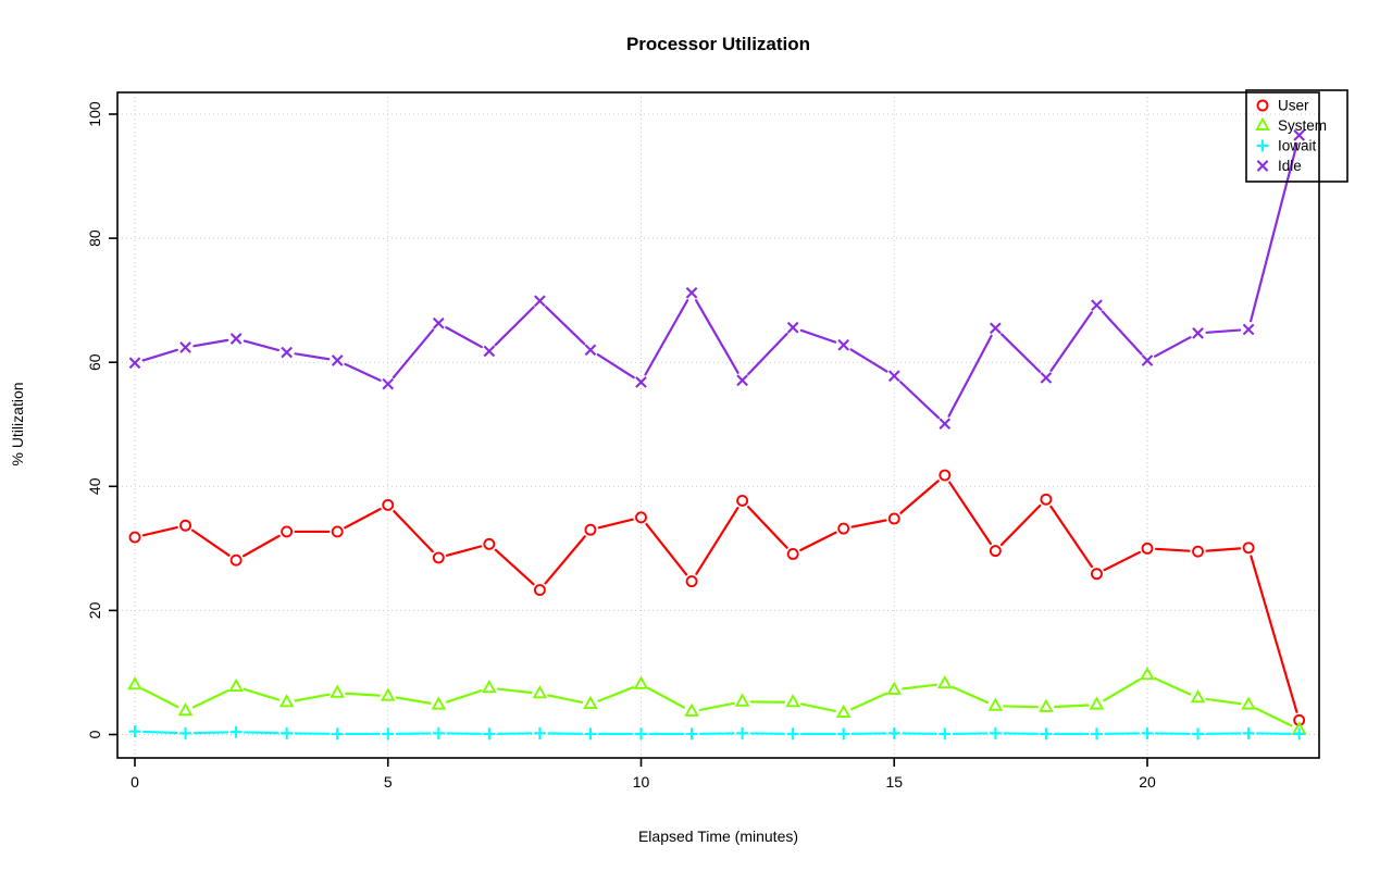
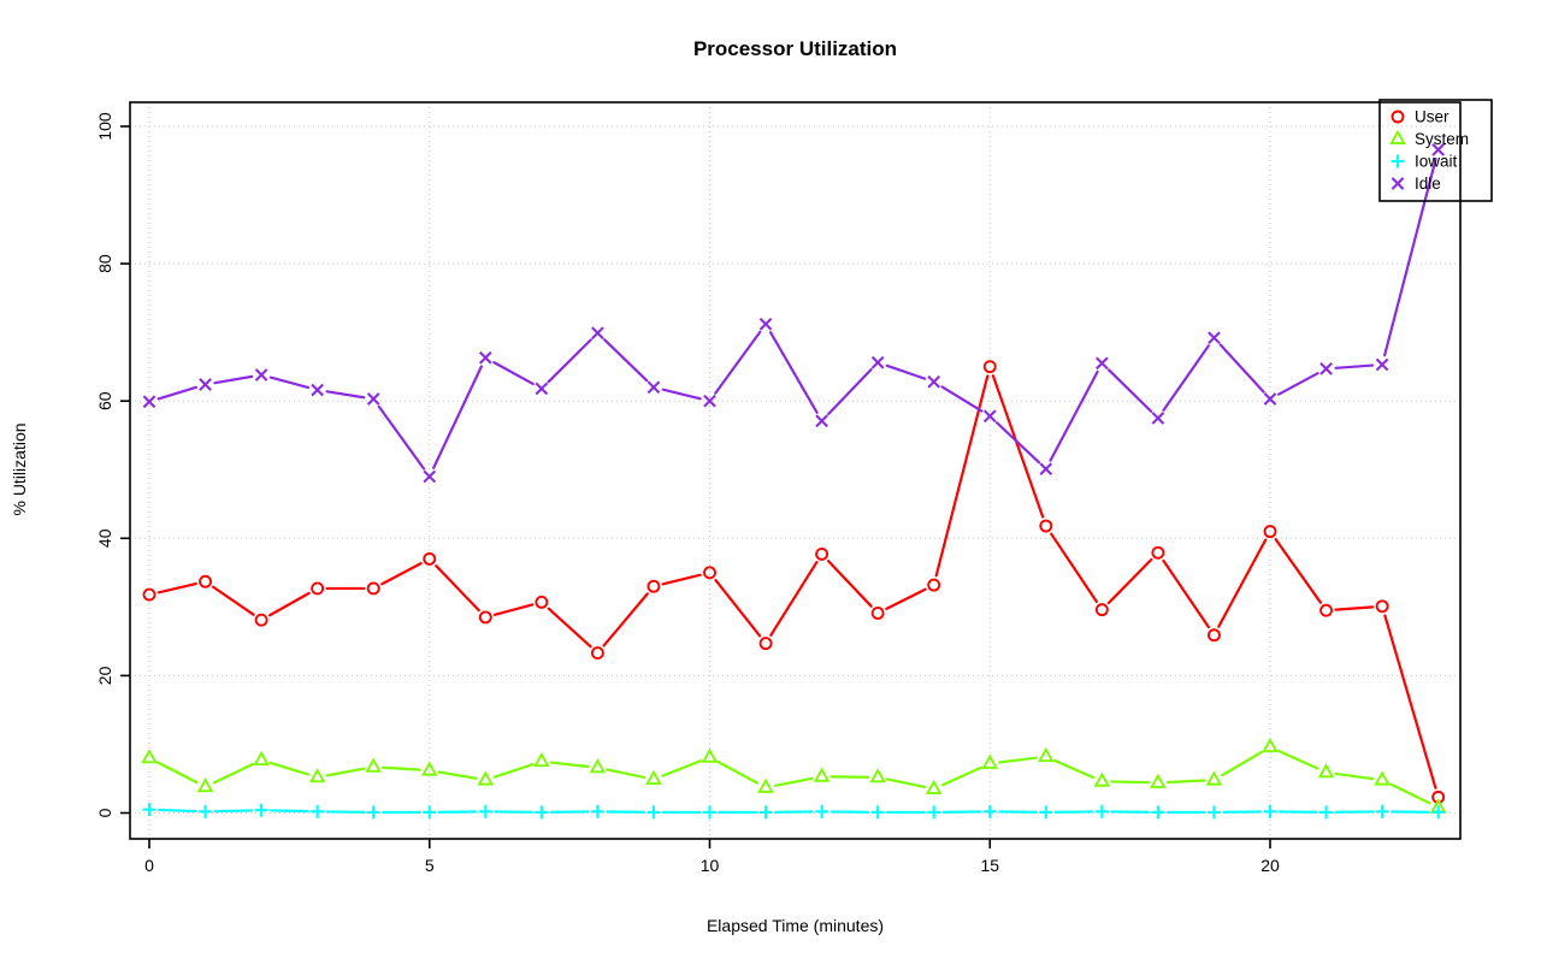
Idle/5: 56 -> 49
Idle/10: 57 -> 60
User/15: 35 -> 65
User/20: 30 -> 41
